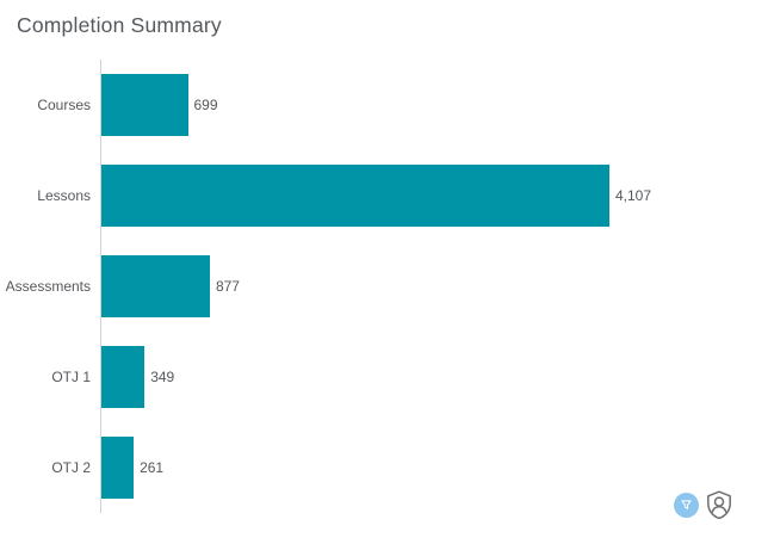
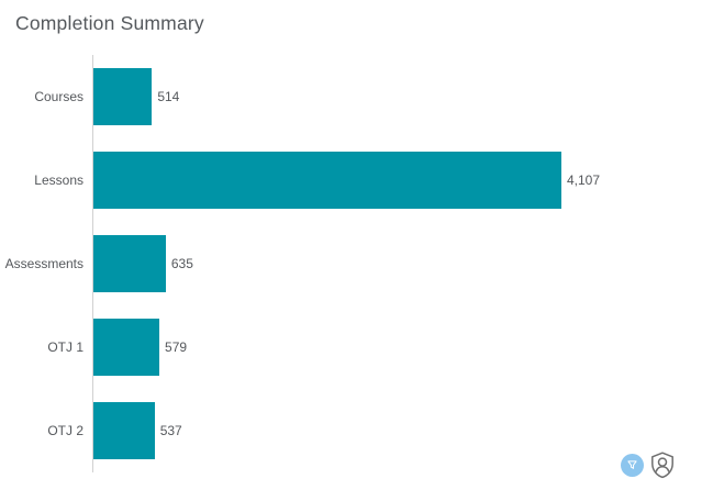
Courses: 699 -> 514
Assessments: 877 -> 635
OTJ 1: 349 -> 579
OTJ 2: 261 -> 537
